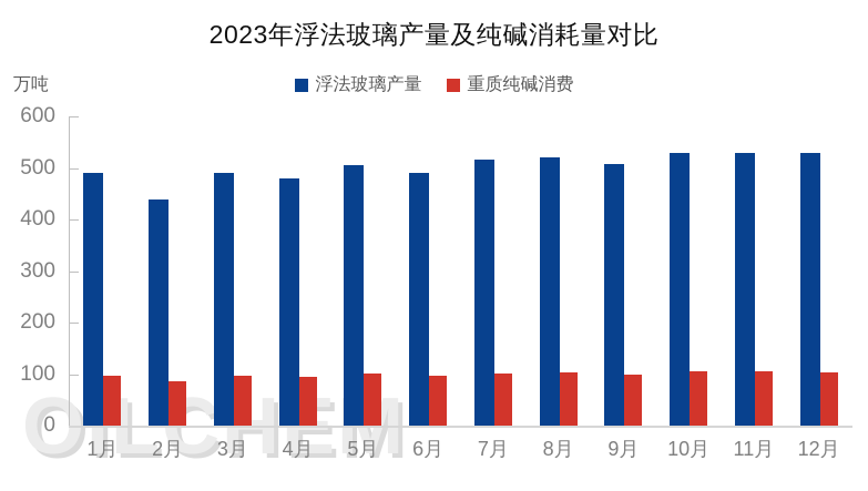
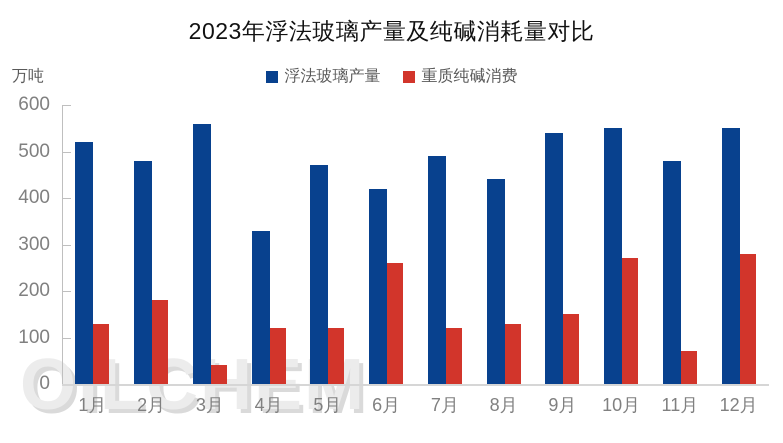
浮法玻璃产量/1月: 490 -> 520
重质纯碱消费/1月: 100 -> 130
浮法玻璃产量/2月: 440 -> 480
重质纯碱消费/2月: 80 -> 180
浮法玻璃产量/3月: 490 -> 560
重质纯碱消费/3月: 100 -> 40
浮法玻璃产量/4月: 480 -> 330
重质纯碱消费/4月: 100 -> 120
浮法玻璃产量/5月: 500 -> 470
重质纯碱消费/5月: 100 -> 120
浮法玻璃产量/6月: 490 -> 420
重质纯碱消费/6月: 100 -> 260
浮法玻璃产量/7月: 520 -> 490
重质纯碱消费/7月: 100 -> 120
浮法玻璃产量/8月: 520 -> 440
重质纯碱消费/8月: 100 -> 130
浮法玻璃产量/9月: 510 -> 540
重质纯碱消费/9月: 100 -> 150
浮法玻璃产量/10月: 530 -> 550
重质纯碱消费/10月: 100 -> 270
浮法玻璃产量/11月: 530 -> 480
重质纯碱消费/11月: 100 -> 70
浮法玻璃产量/12月: 530 -> 550
重质纯碱消费/12月: 100 -> 280
